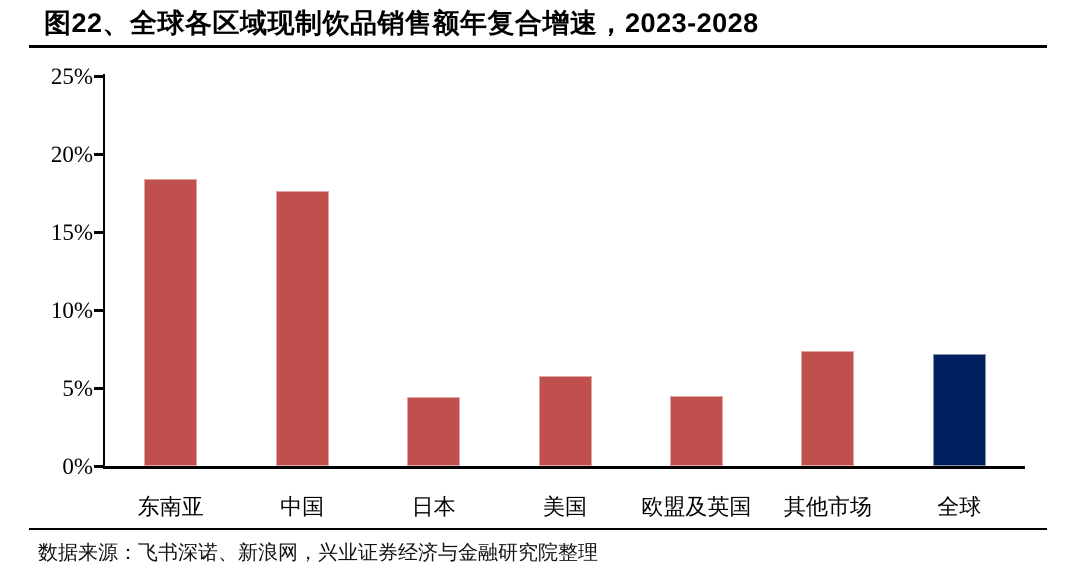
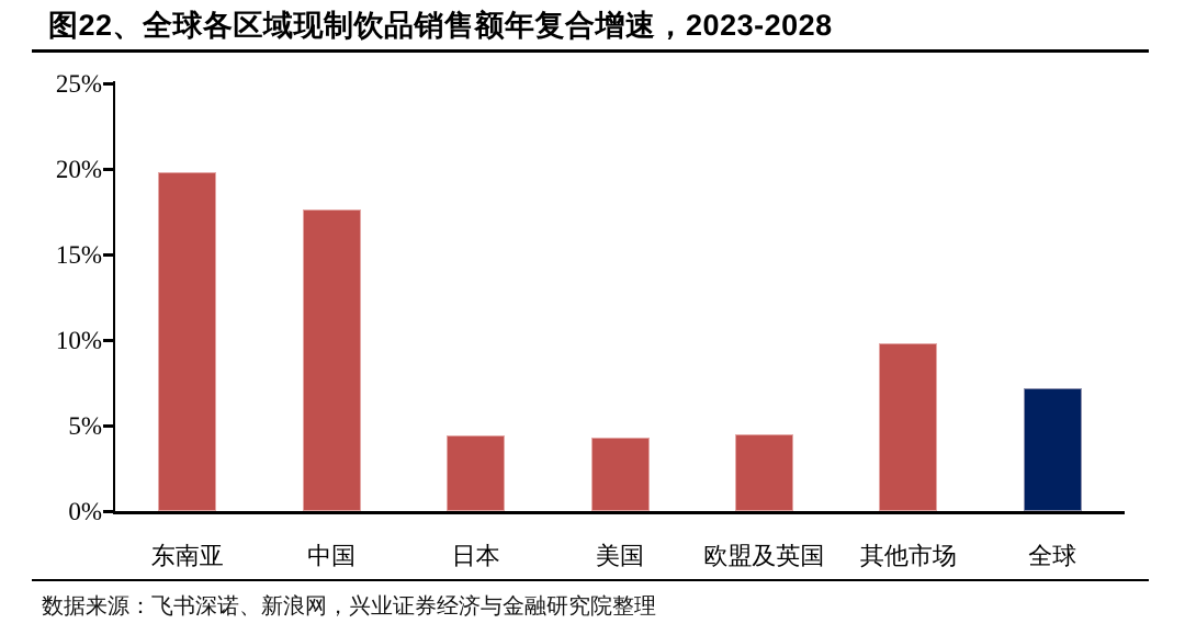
东南亚: 18.4% -> 19.8%
美国: 5.8% -> 4.3%
其他市场: 7.4% -> 9.8%
